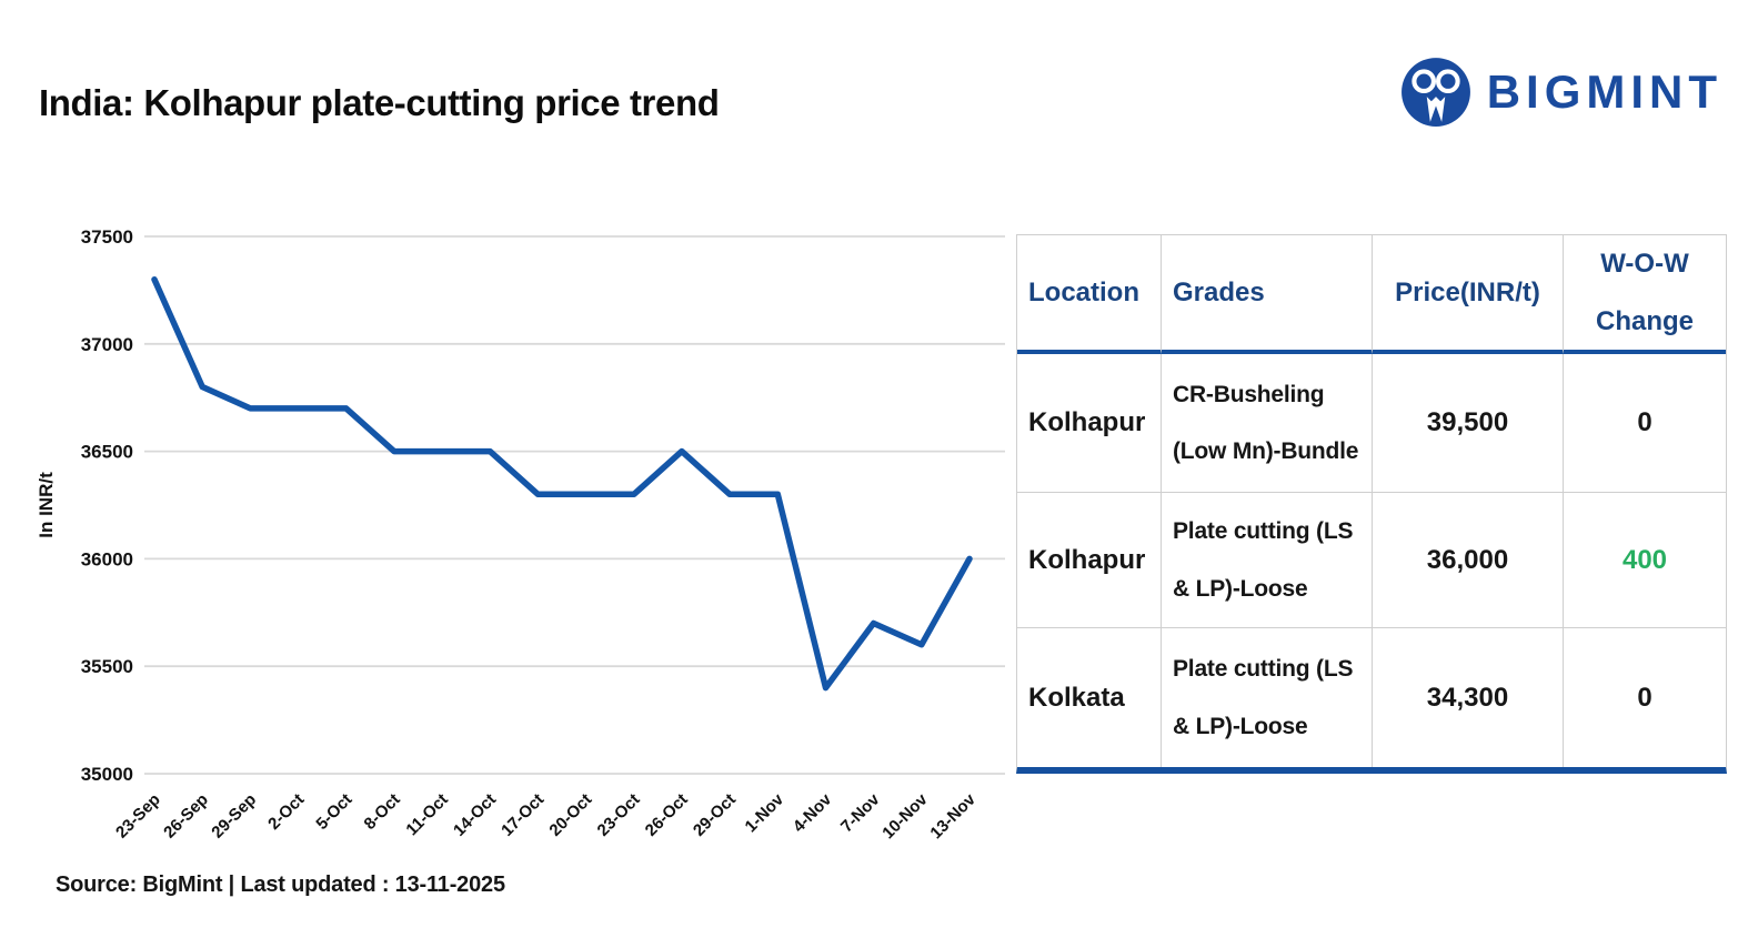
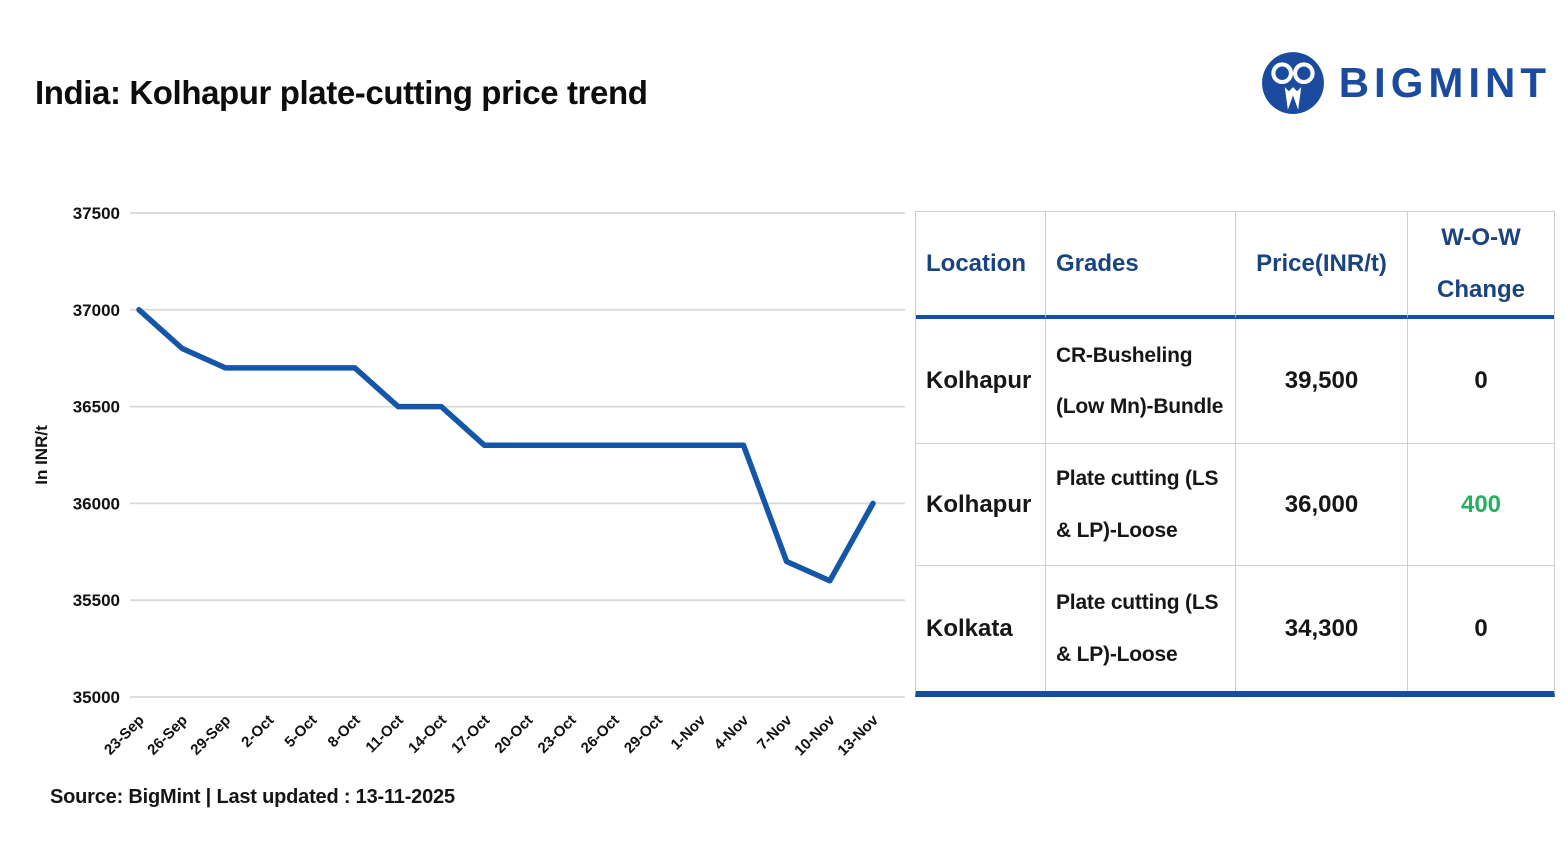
23-Sep: 37300 -> 37000
8-Oct: 36500 -> 36700
26-Oct: 36500 -> 36300
4-Nov: 35400 -> 36300
